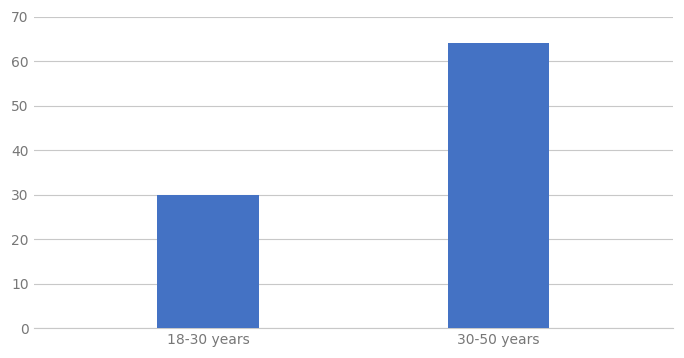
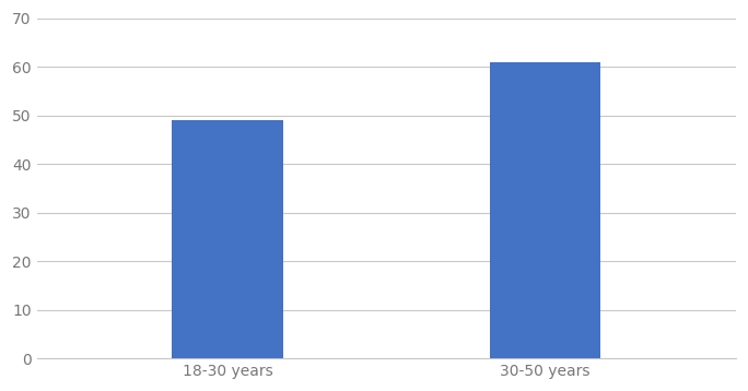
18-30 years: 30 -> 49
30-50 years: 64 -> 61
